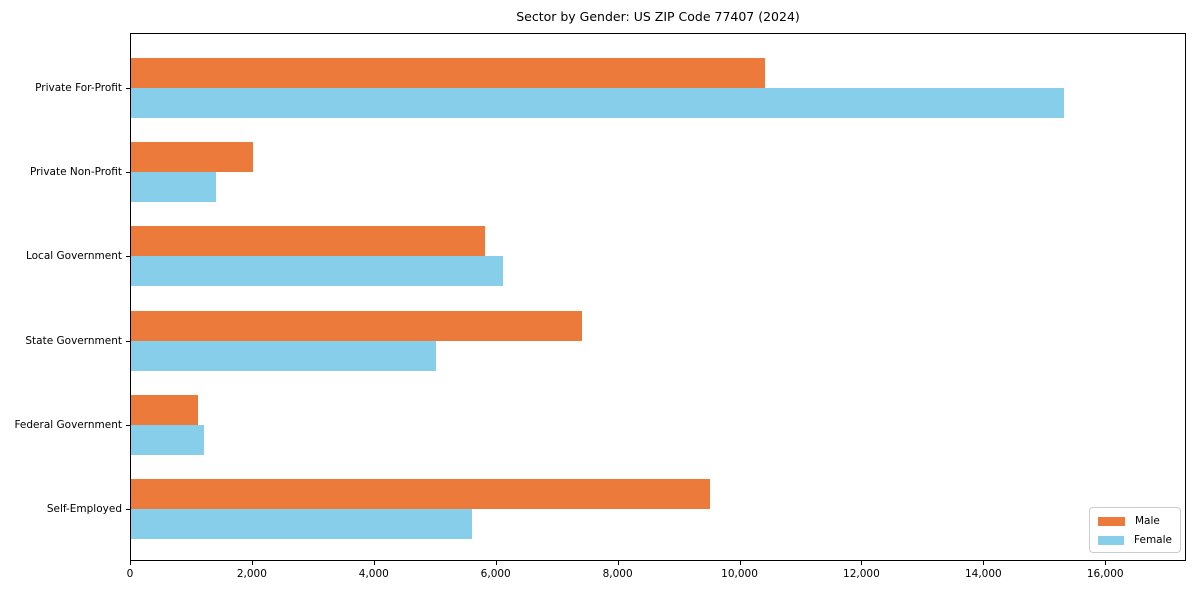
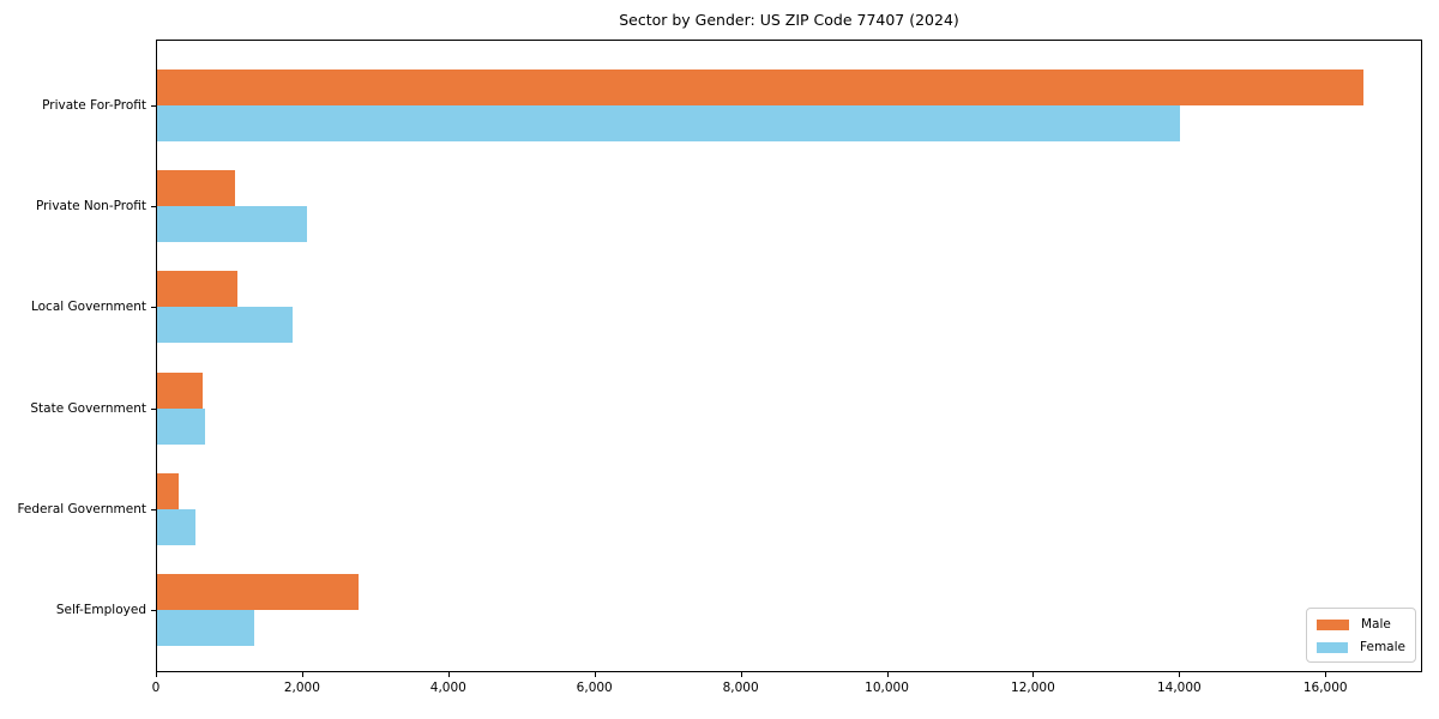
Male/Private For-Profit: 10400 -> 16500
Female/Private For-Profit: 15300 -> 14000
Male/Private Non-Profit: 2000 -> 1100
Female/Private Non-Profit: 1400 -> 2000
Male/Local Government: 5800 -> 1100
Female/Local Government: 6100 -> 1900
Male/State Government: 7400 -> 600
Female/State Government: 5000 -> 700
Male/Federal Government: 1100 -> 300
Female/Federal Government: 1200 -> 500
Male/Self-Employed: 9500 -> 2800
Female/Self-Employed: 5600 -> 1300
